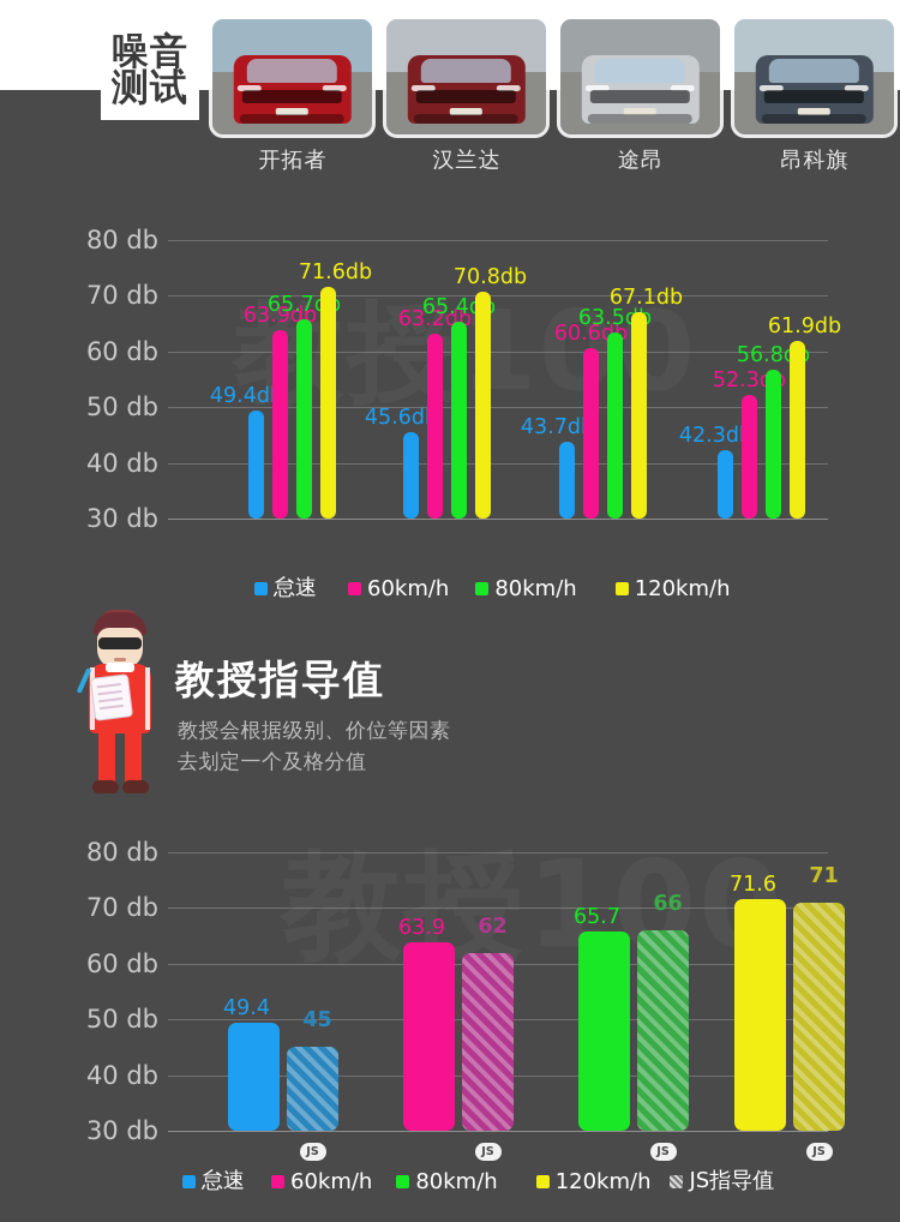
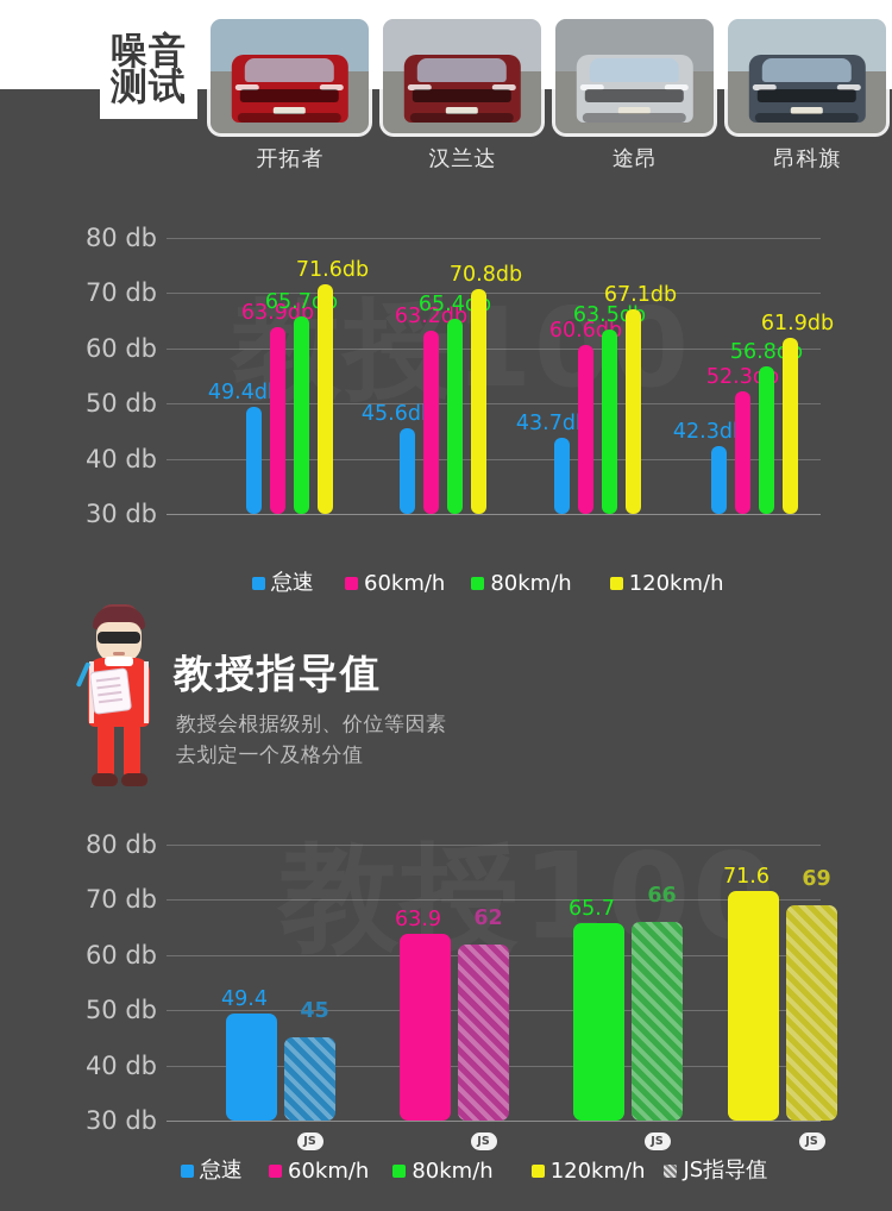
教授指导值/JS指导值/120km/h: 71 -> 69
